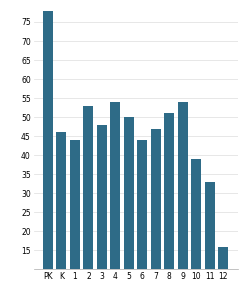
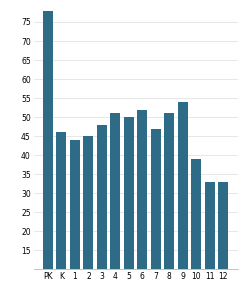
2: 53 -> 45
4: 54 -> 51
6: 44 -> 52
12: 16 -> 33
